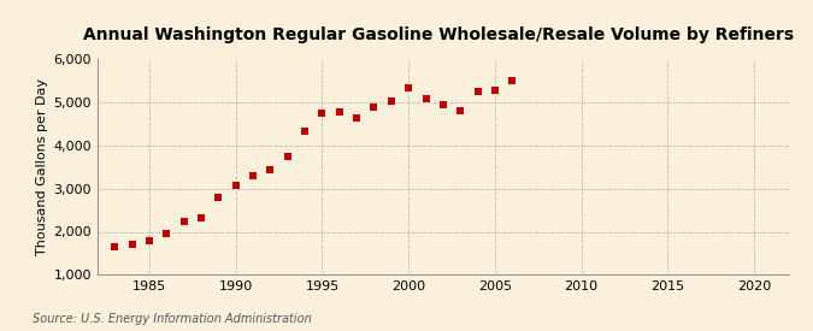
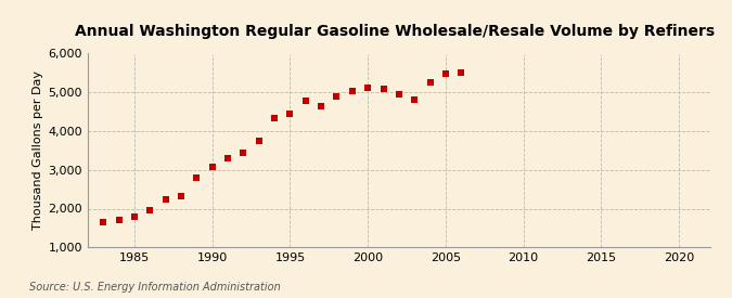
1995: 4,750 -> 4,440
2000: 5,350 -> 5,110
2005: 5,300 -> 5,490
